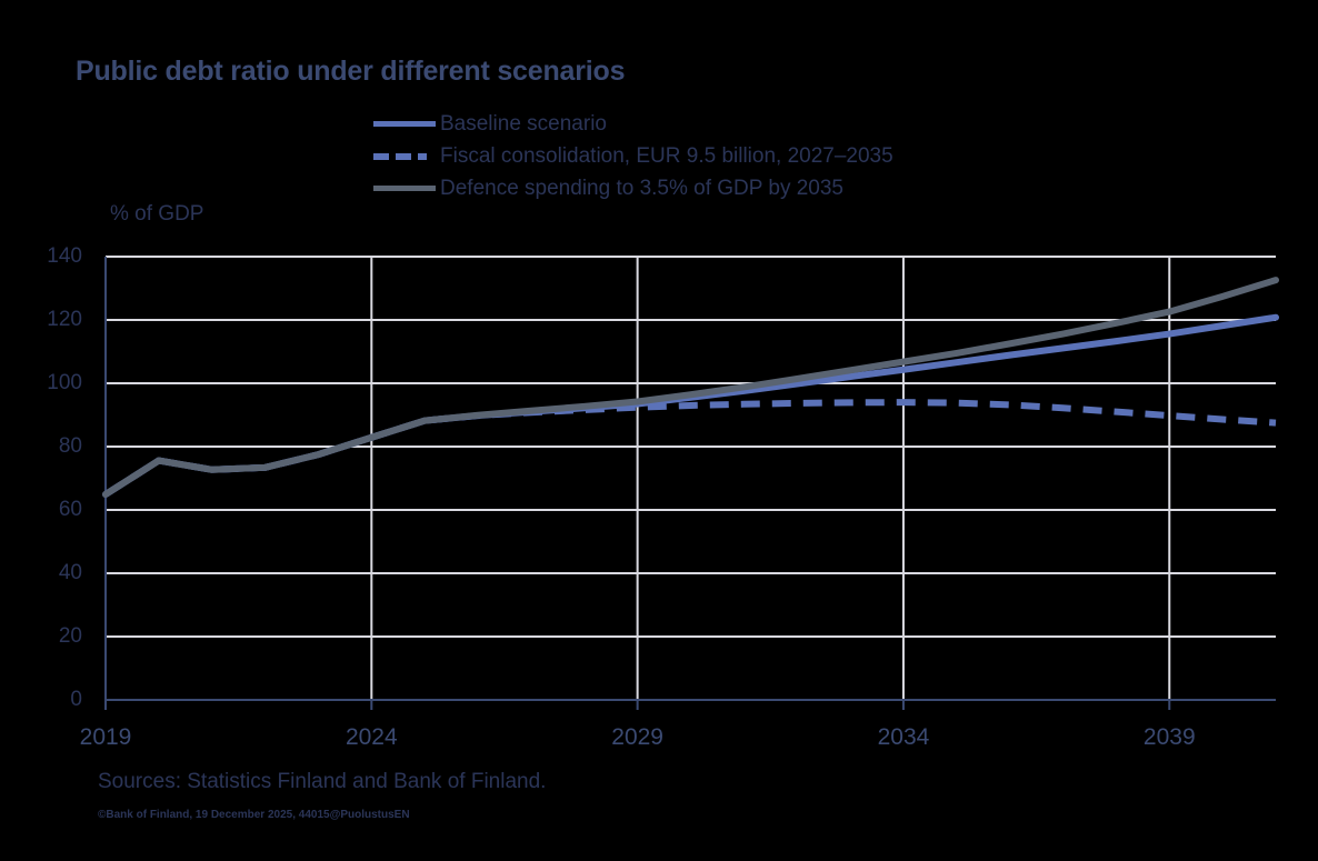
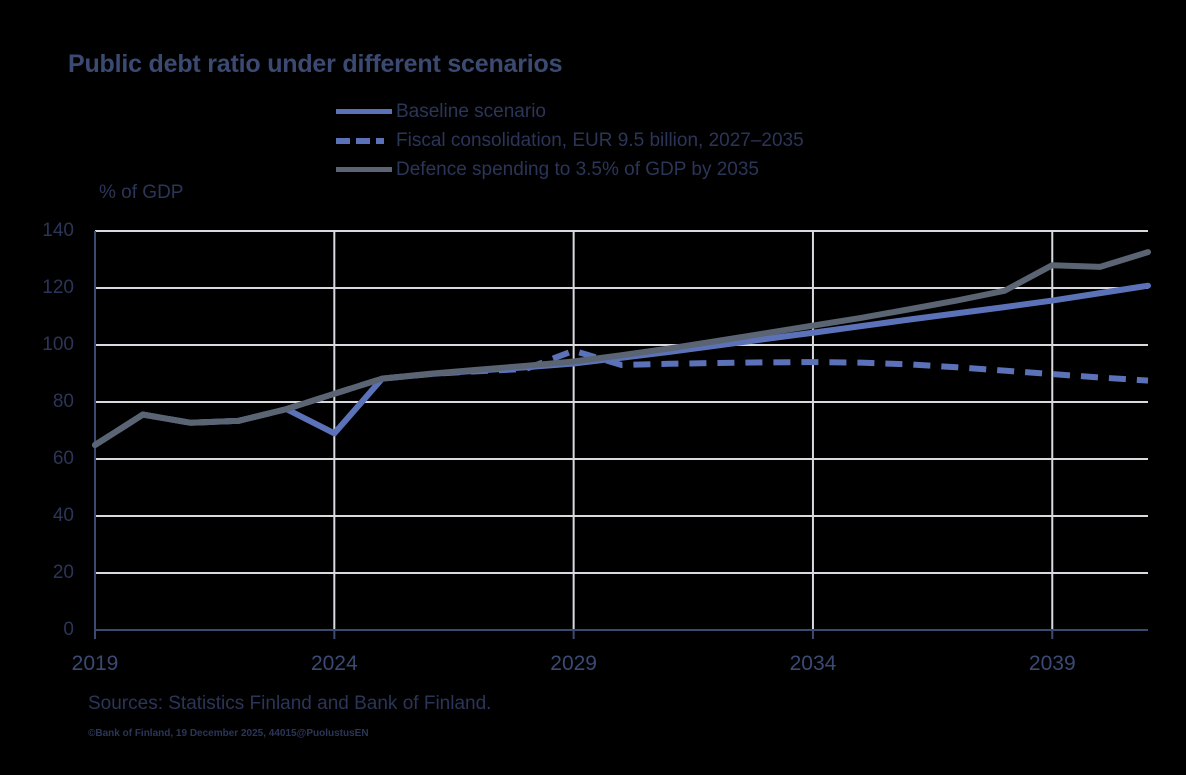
Baseline scenario/2024: 83 -> 69
Fiscal consolidation, EUR 9.5 billion, 2027–2035/2029: 92 -> 98
Defence spending to 3.5% of GDP by 2035/2039: 123 -> 128
